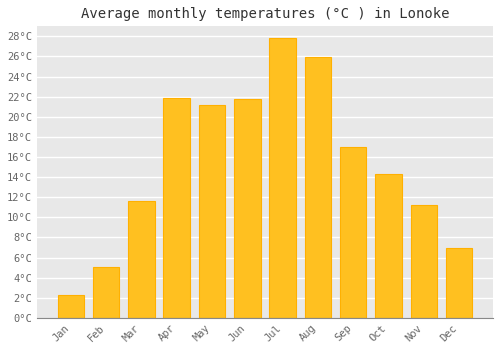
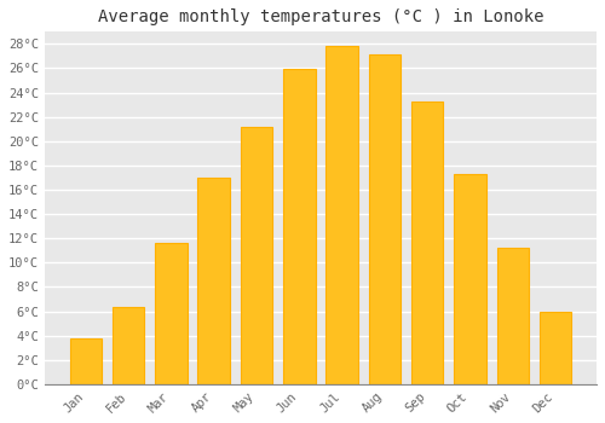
Jan: 2.3°C -> 3.8°C
Feb: 5.1°C -> 6.4°C
Apr: 21.9°C -> 17.0°C
Jun: 21.8°C -> 25.9°C
Aug: 25.9°C -> 27.1°C
Sep: 17.0°C -> 23.3°C
Oct: 14.3°C -> 17.3°C
Dec: 6.9°C -> 6.0°C
